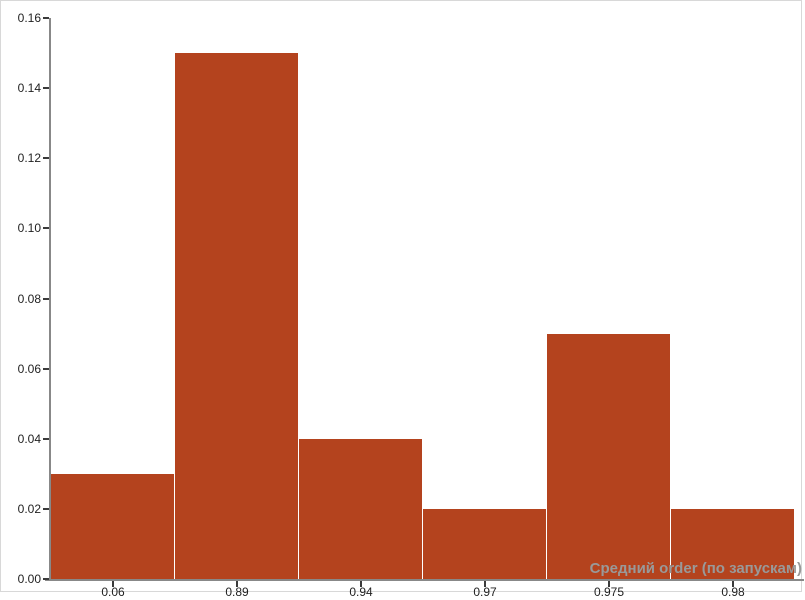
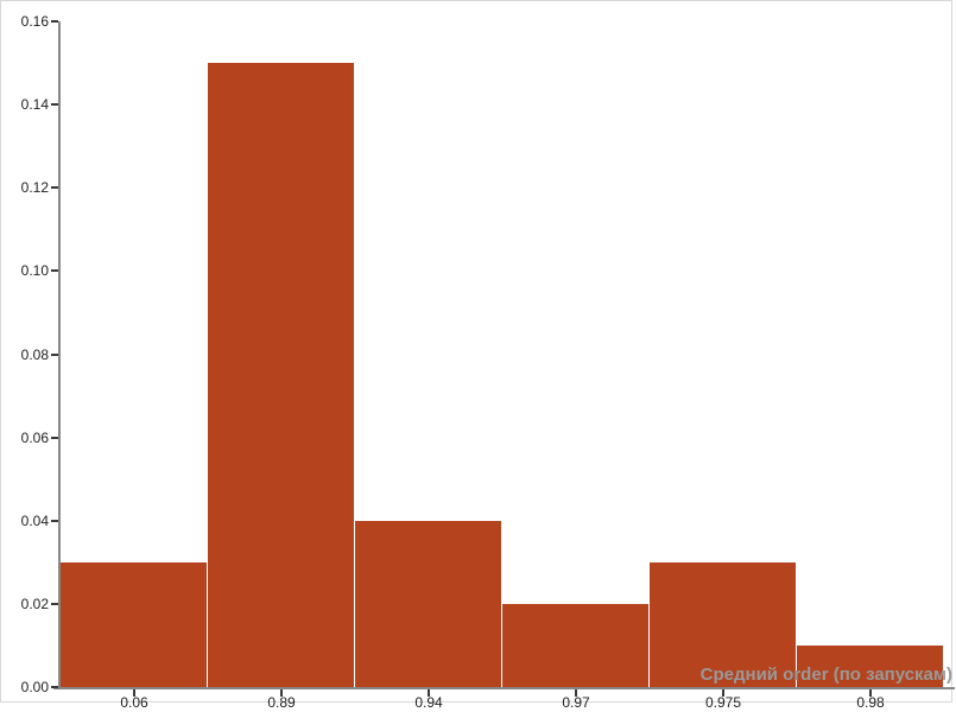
0.975: 0.07 -> 0.03
0.98: 0.02 -> 0.01
